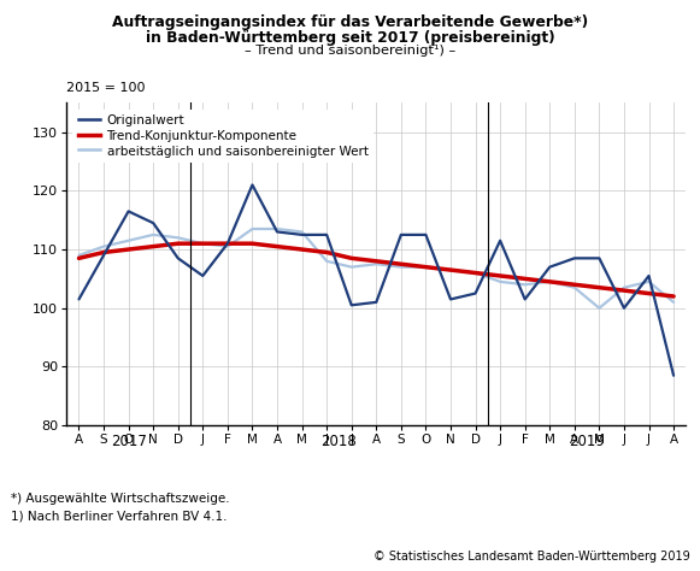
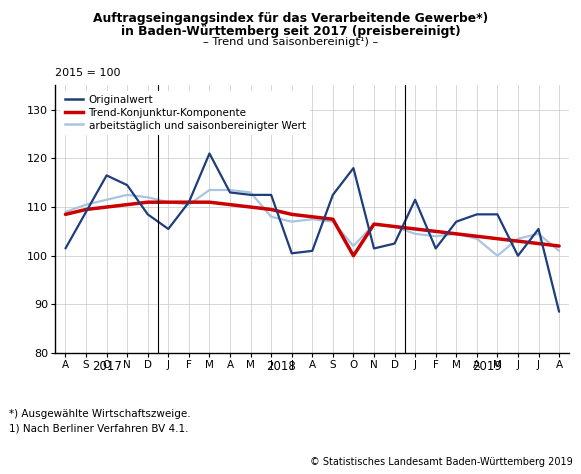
Originalwert/O: 112.5 -> 118.0
Trend-Konjunktur-Komponente/O: 107.0 -> 100.0
arbeitstäglich und saisonbereinigter Wert/O: 107.0 -> 102.0
